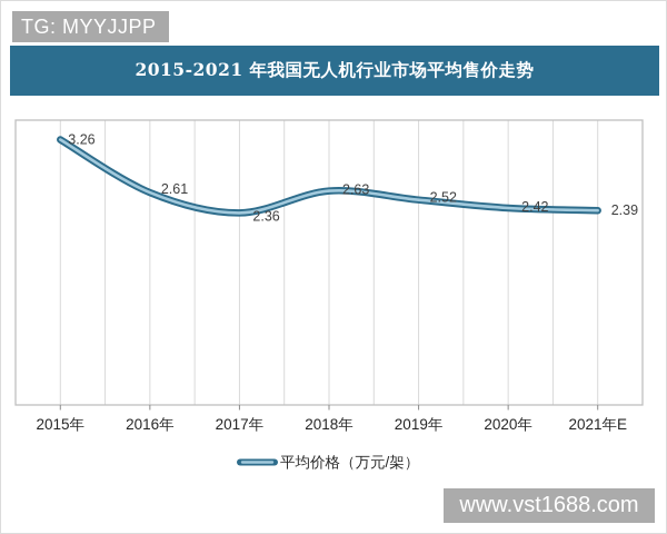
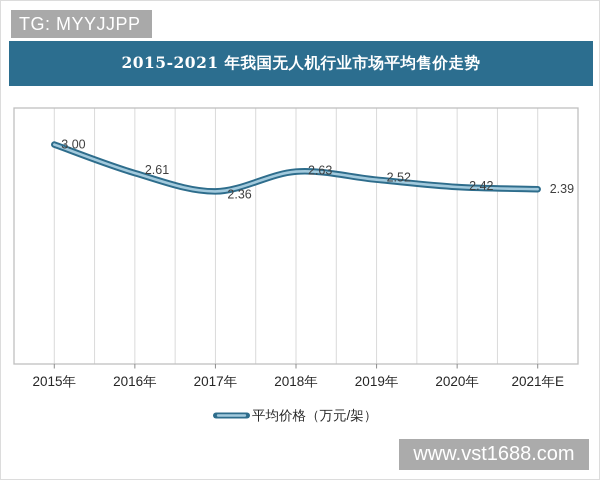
2015年: 3.26 -> 3.00
